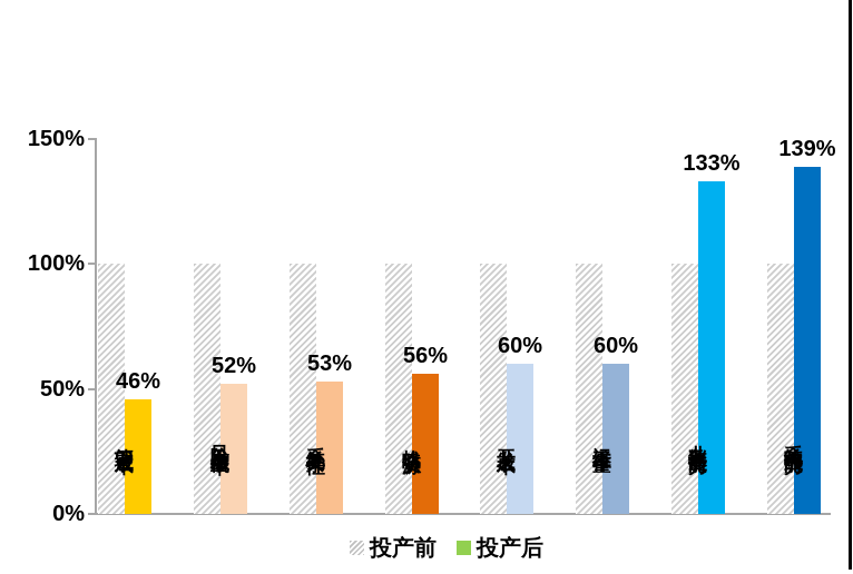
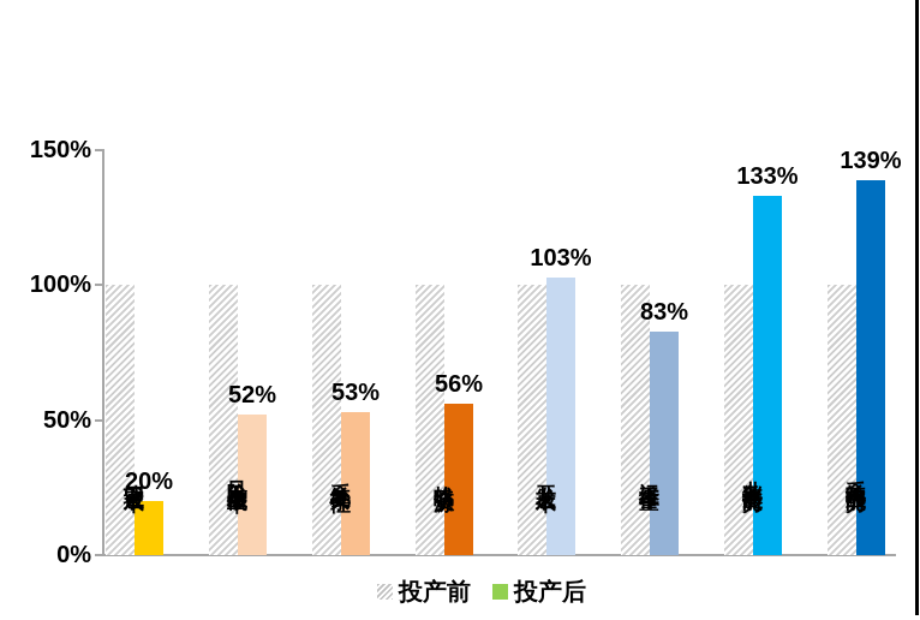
投产后/管理成本: 46% -> 20%
投产后/开发成本: 60% -> 103%
投产后/运维工作量: 60% -> 83%
